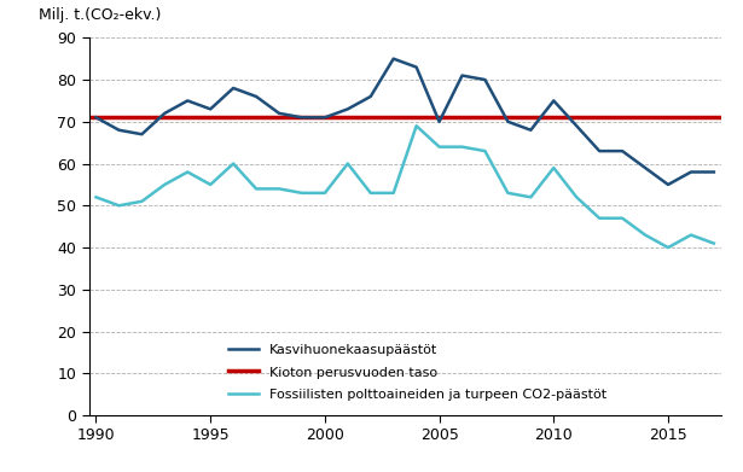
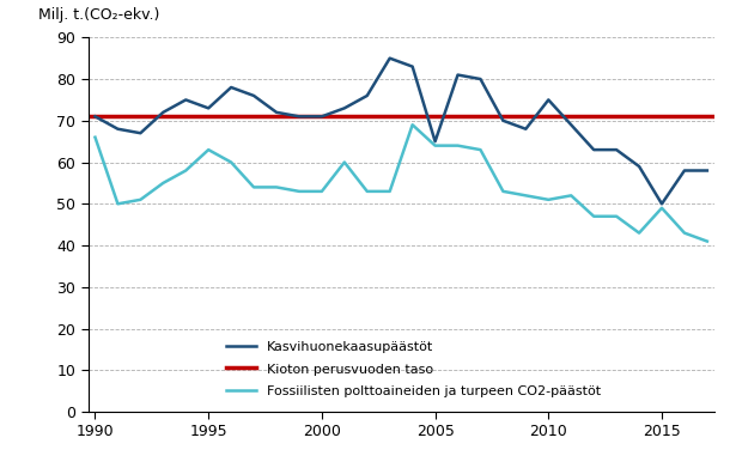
Fossiilisten polttoaineiden ja turpeen CO2-päästöt/1990: 52 -> 66
Fossiilisten polttoaineiden ja turpeen CO2-päästöt/1995: 55 -> 63
Kasvihuonekaasupäästöt/2005: 70 -> 65
Fossiilisten polttoaineiden ja turpeen CO2-päästöt/2010: 59 -> 51
Kasvihuonekaasupäästöt/2015: 55 -> 50
Fossiilisten polttoaineiden ja turpeen CO2-päästöt/2015: 40 -> 49
